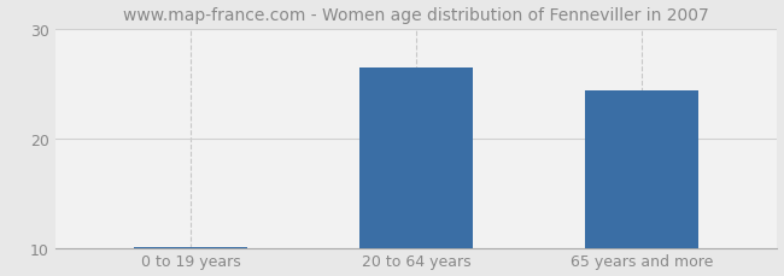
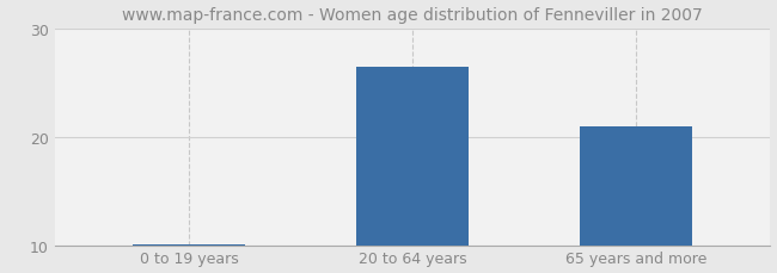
65 years and more: 24.4 -> 21.0
